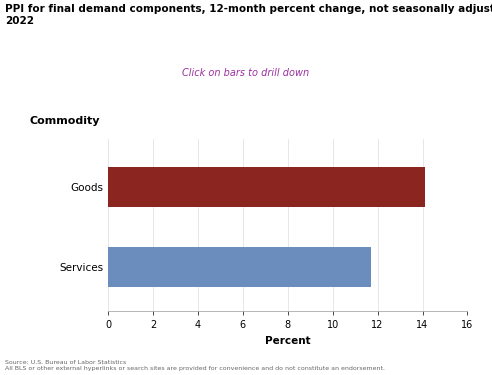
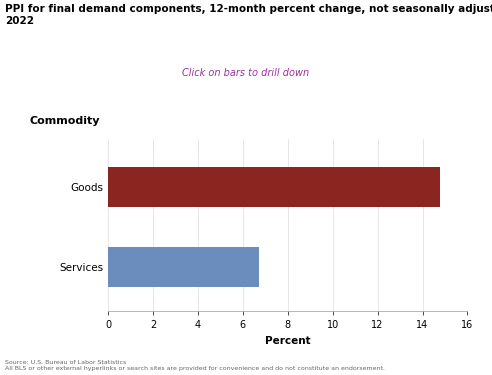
Goods: 14.1 -> 14.8
Services: 11.7 -> 6.7
